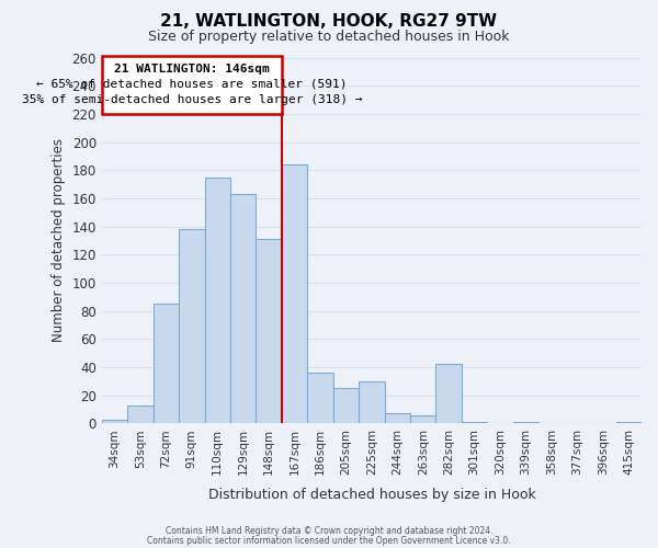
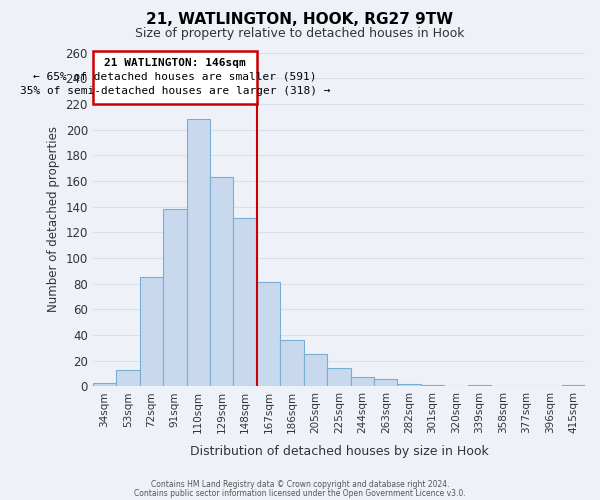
110sqm: 175 -> 208
167sqm: 184 -> 81
225sqm: 30 -> 14
282sqm: 42 -> 2
